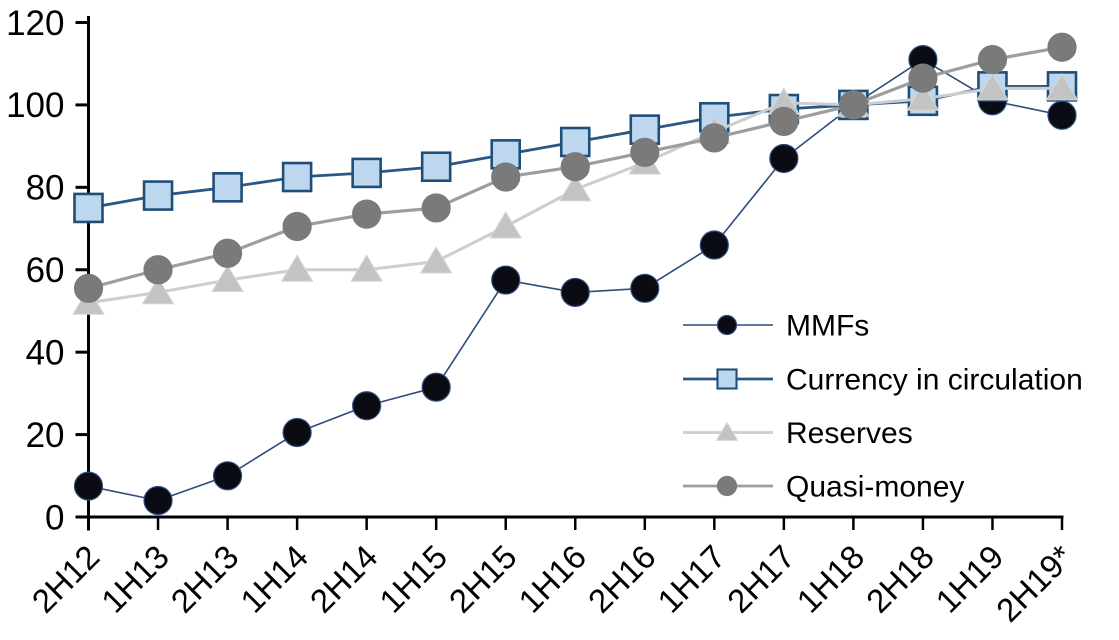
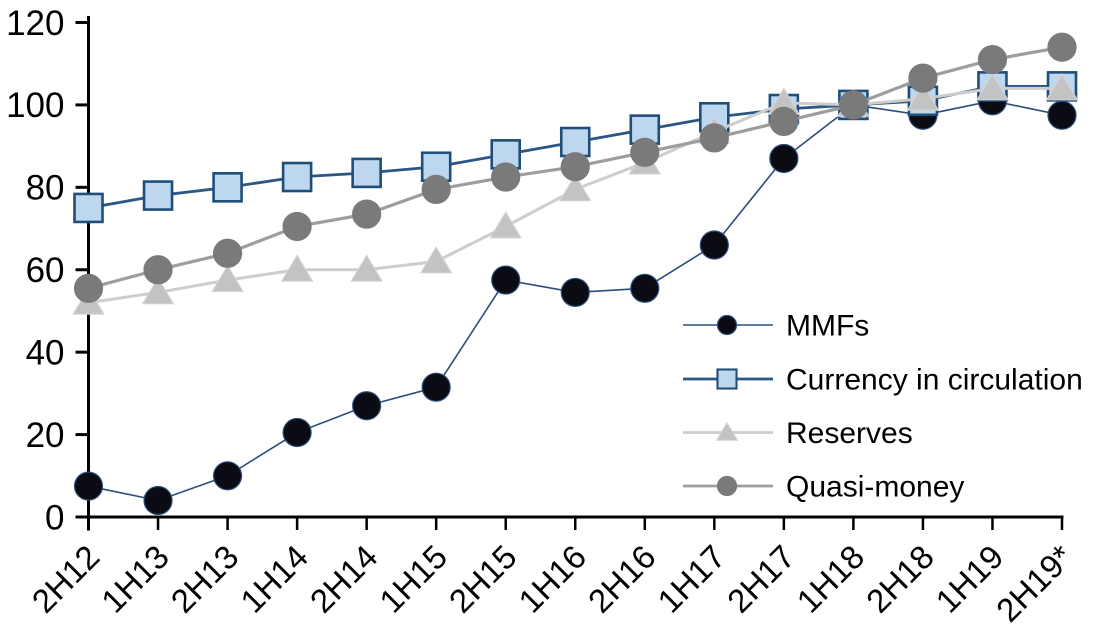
Quasi-money/1H15: 75 -> 80
MMFs/2H18: 111 -> 98
